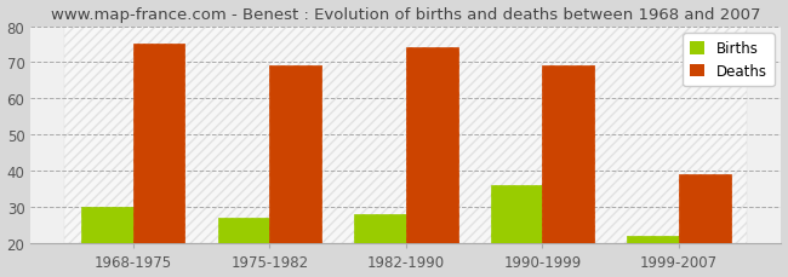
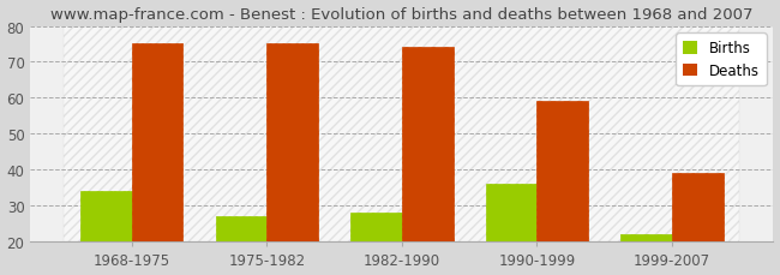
Births/1968-1975: 30 -> 34
Deaths/1975-1982: 69 -> 75
Deaths/1990-1999: 69 -> 59
